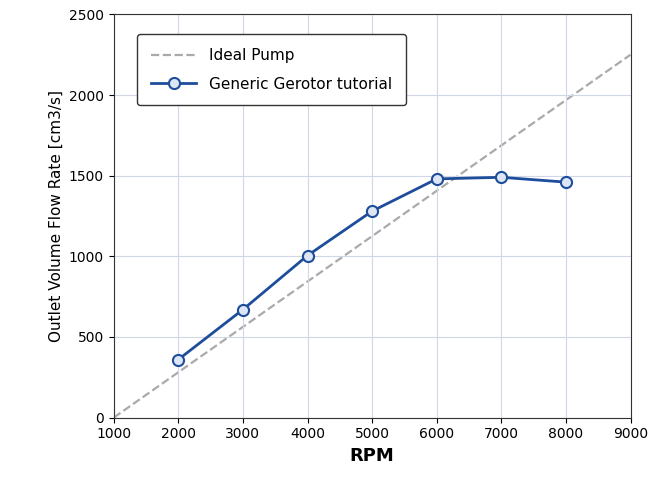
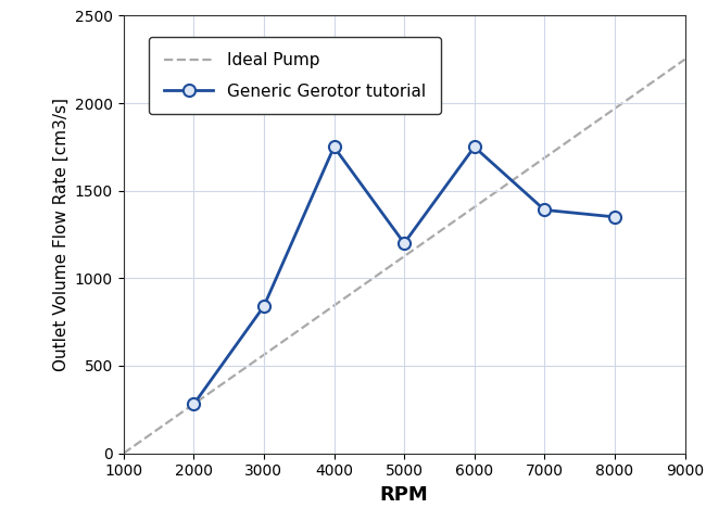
2000: 360 -> 280
3000: 670 -> 840
4000: 1000 -> 1750
5000: 1280 -> 1200
6000: 1480 -> 1750
7000: 1490 -> 1390
8000: 1460 -> 1350
